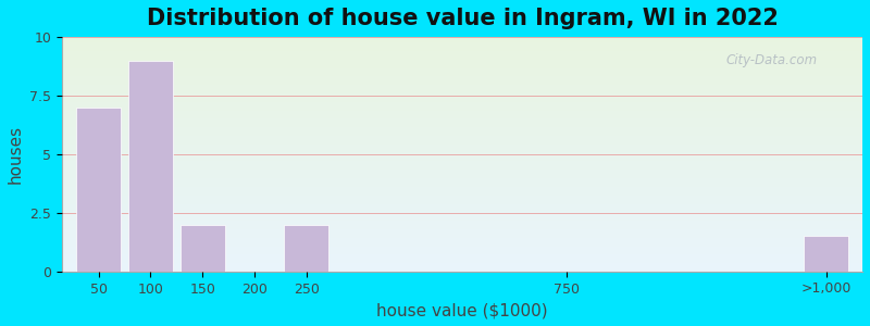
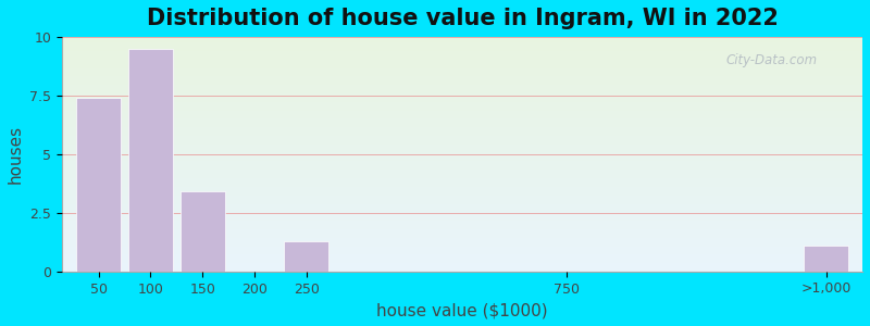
50: 7.0 -> 7.4
100: 9.0 -> 9.5
150: 2.0 -> 3.4
250: 2.0 -> 1.3
>1,000: 1.5 -> 1.1
